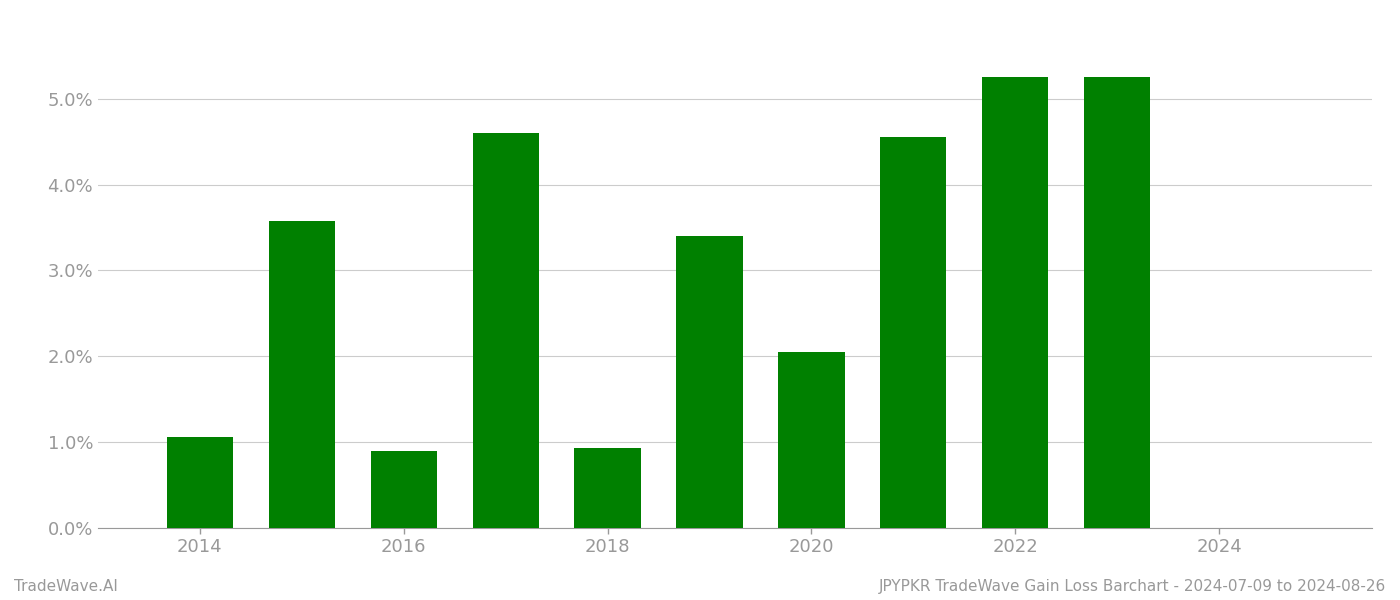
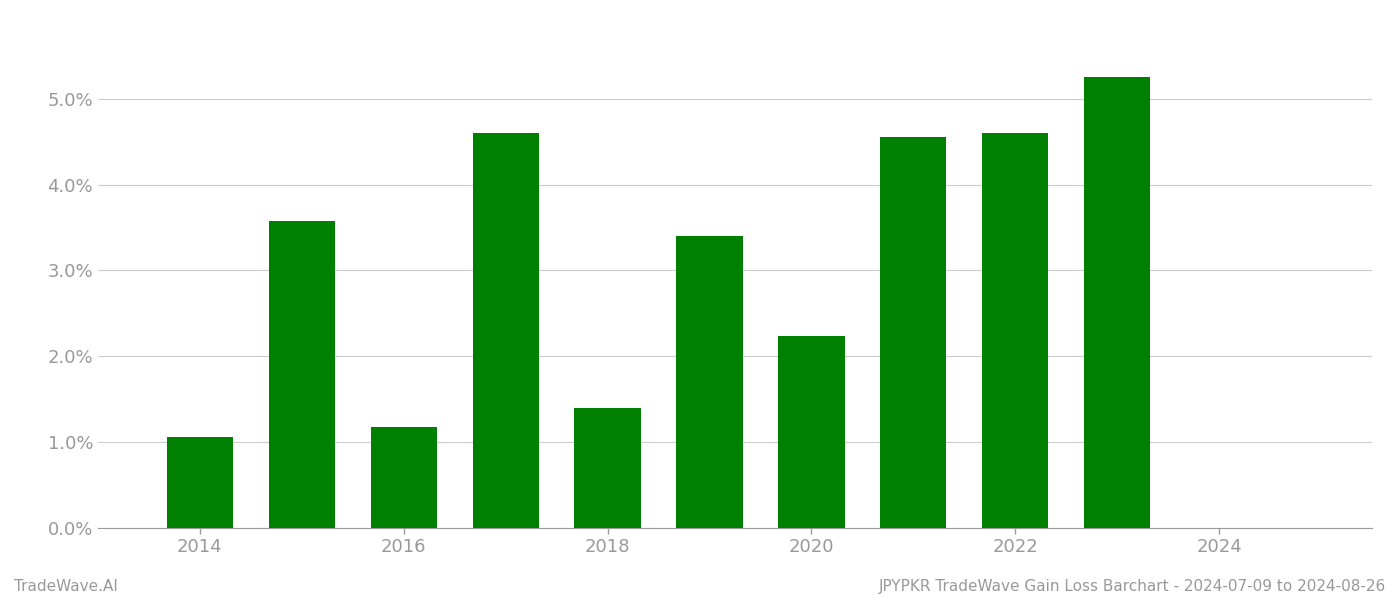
2016: 0.90% -> 1.18%
2018: 0.93% -> 1.40%
2020: 2.05% -> 2.24%
2022: 5.25% -> 4.60%
